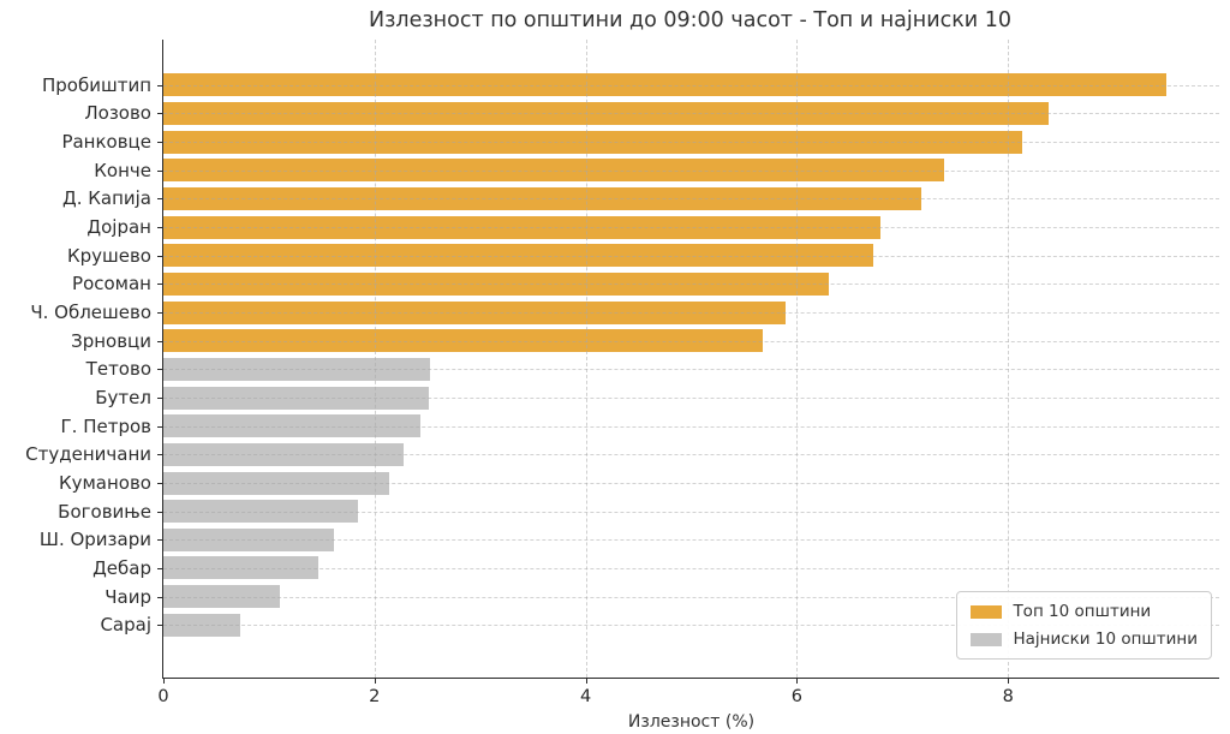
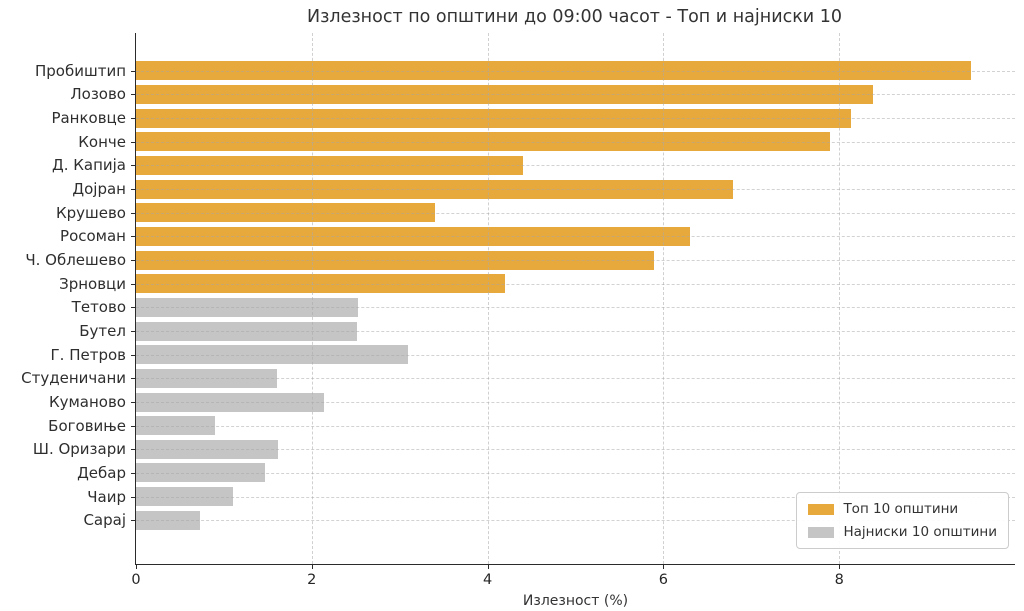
Конче: 7.4 -> 7.9
Д. Капија: 7.2 -> 4.4
Крушево: 6.7 -> 3.4
Зрновци: 5.7 -> 4.2
Г. Петров: 2.4 -> 3.1
Студеничани: 2.3 -> 1.6
Боговиње: 1.8 -> 0.9
